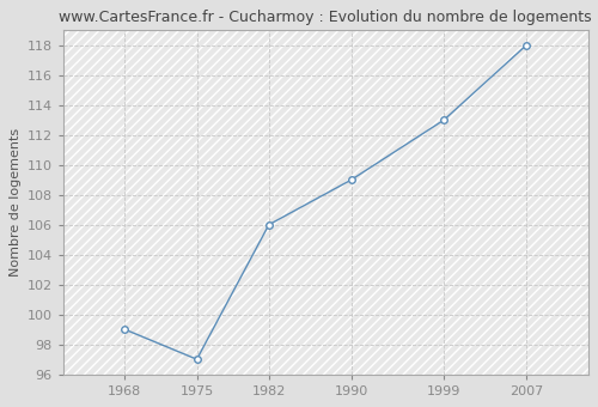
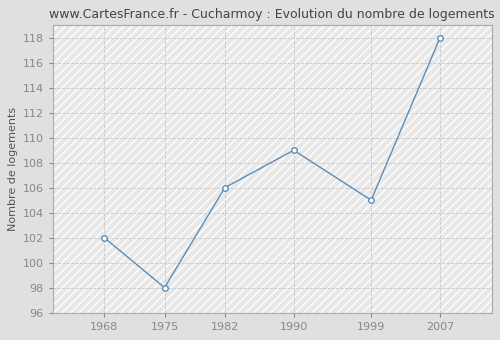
1968: 99 -> 102
1975: 97 -> 98
1999: 113 -> 105
